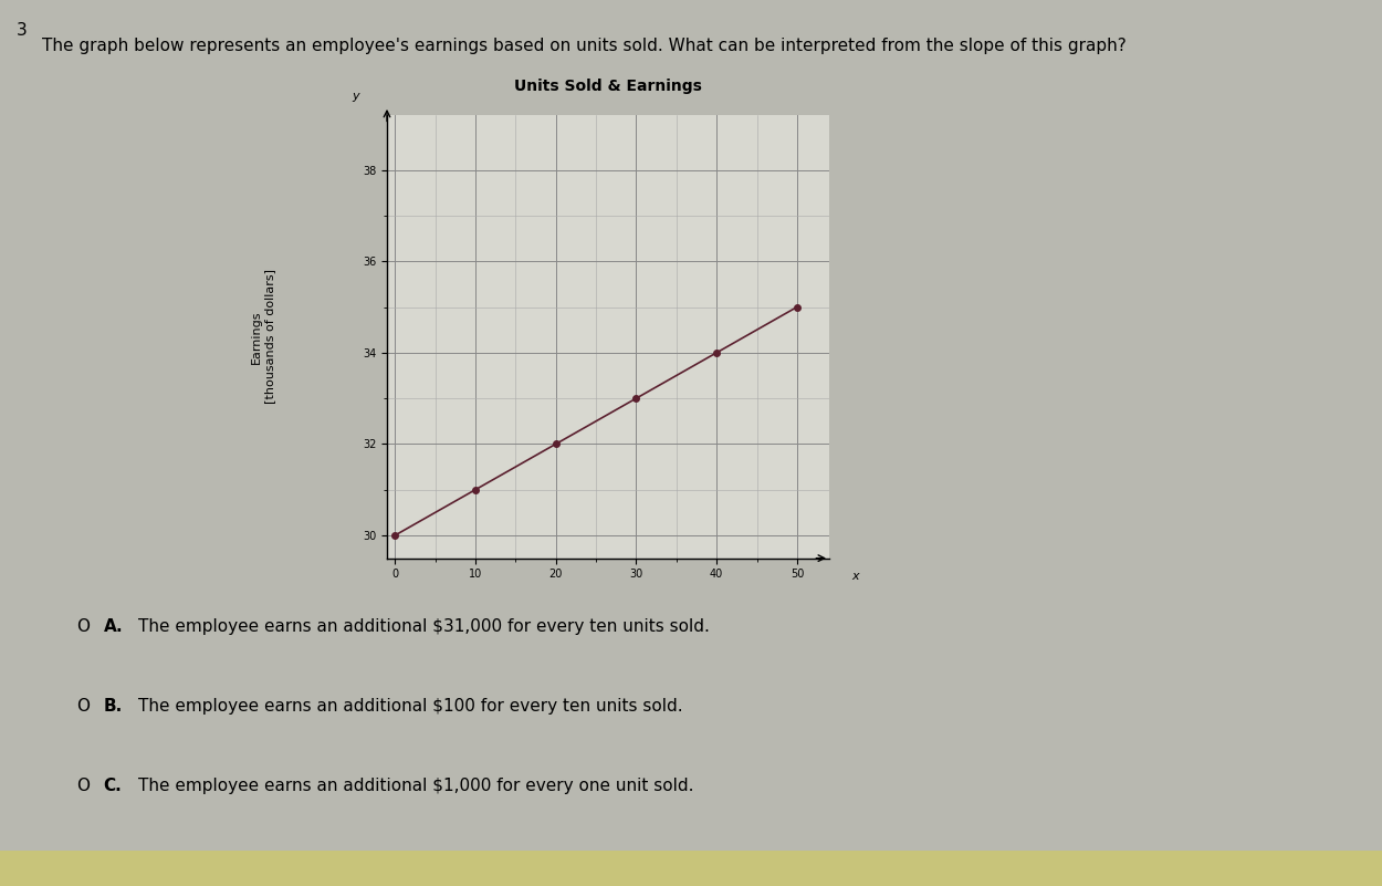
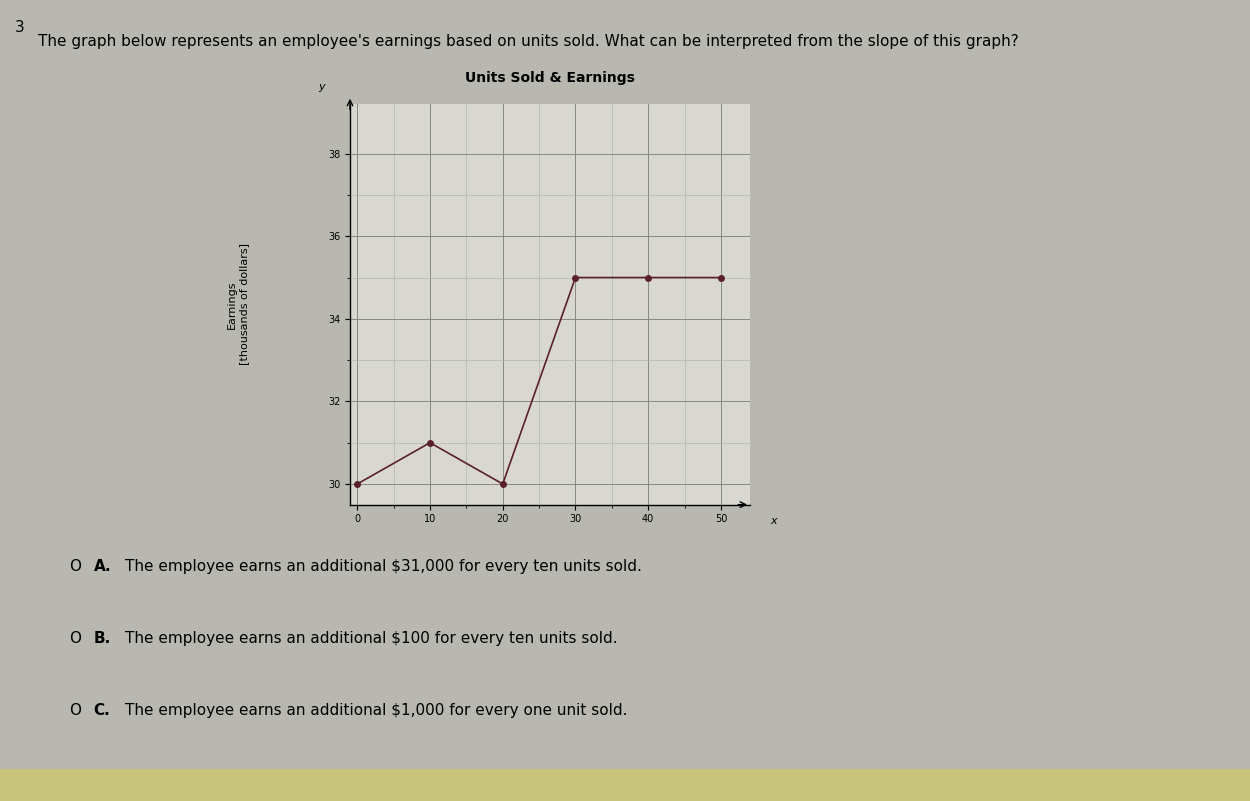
20: 32 -> 30
30: 33 -> 35
40: 34 -> 35
